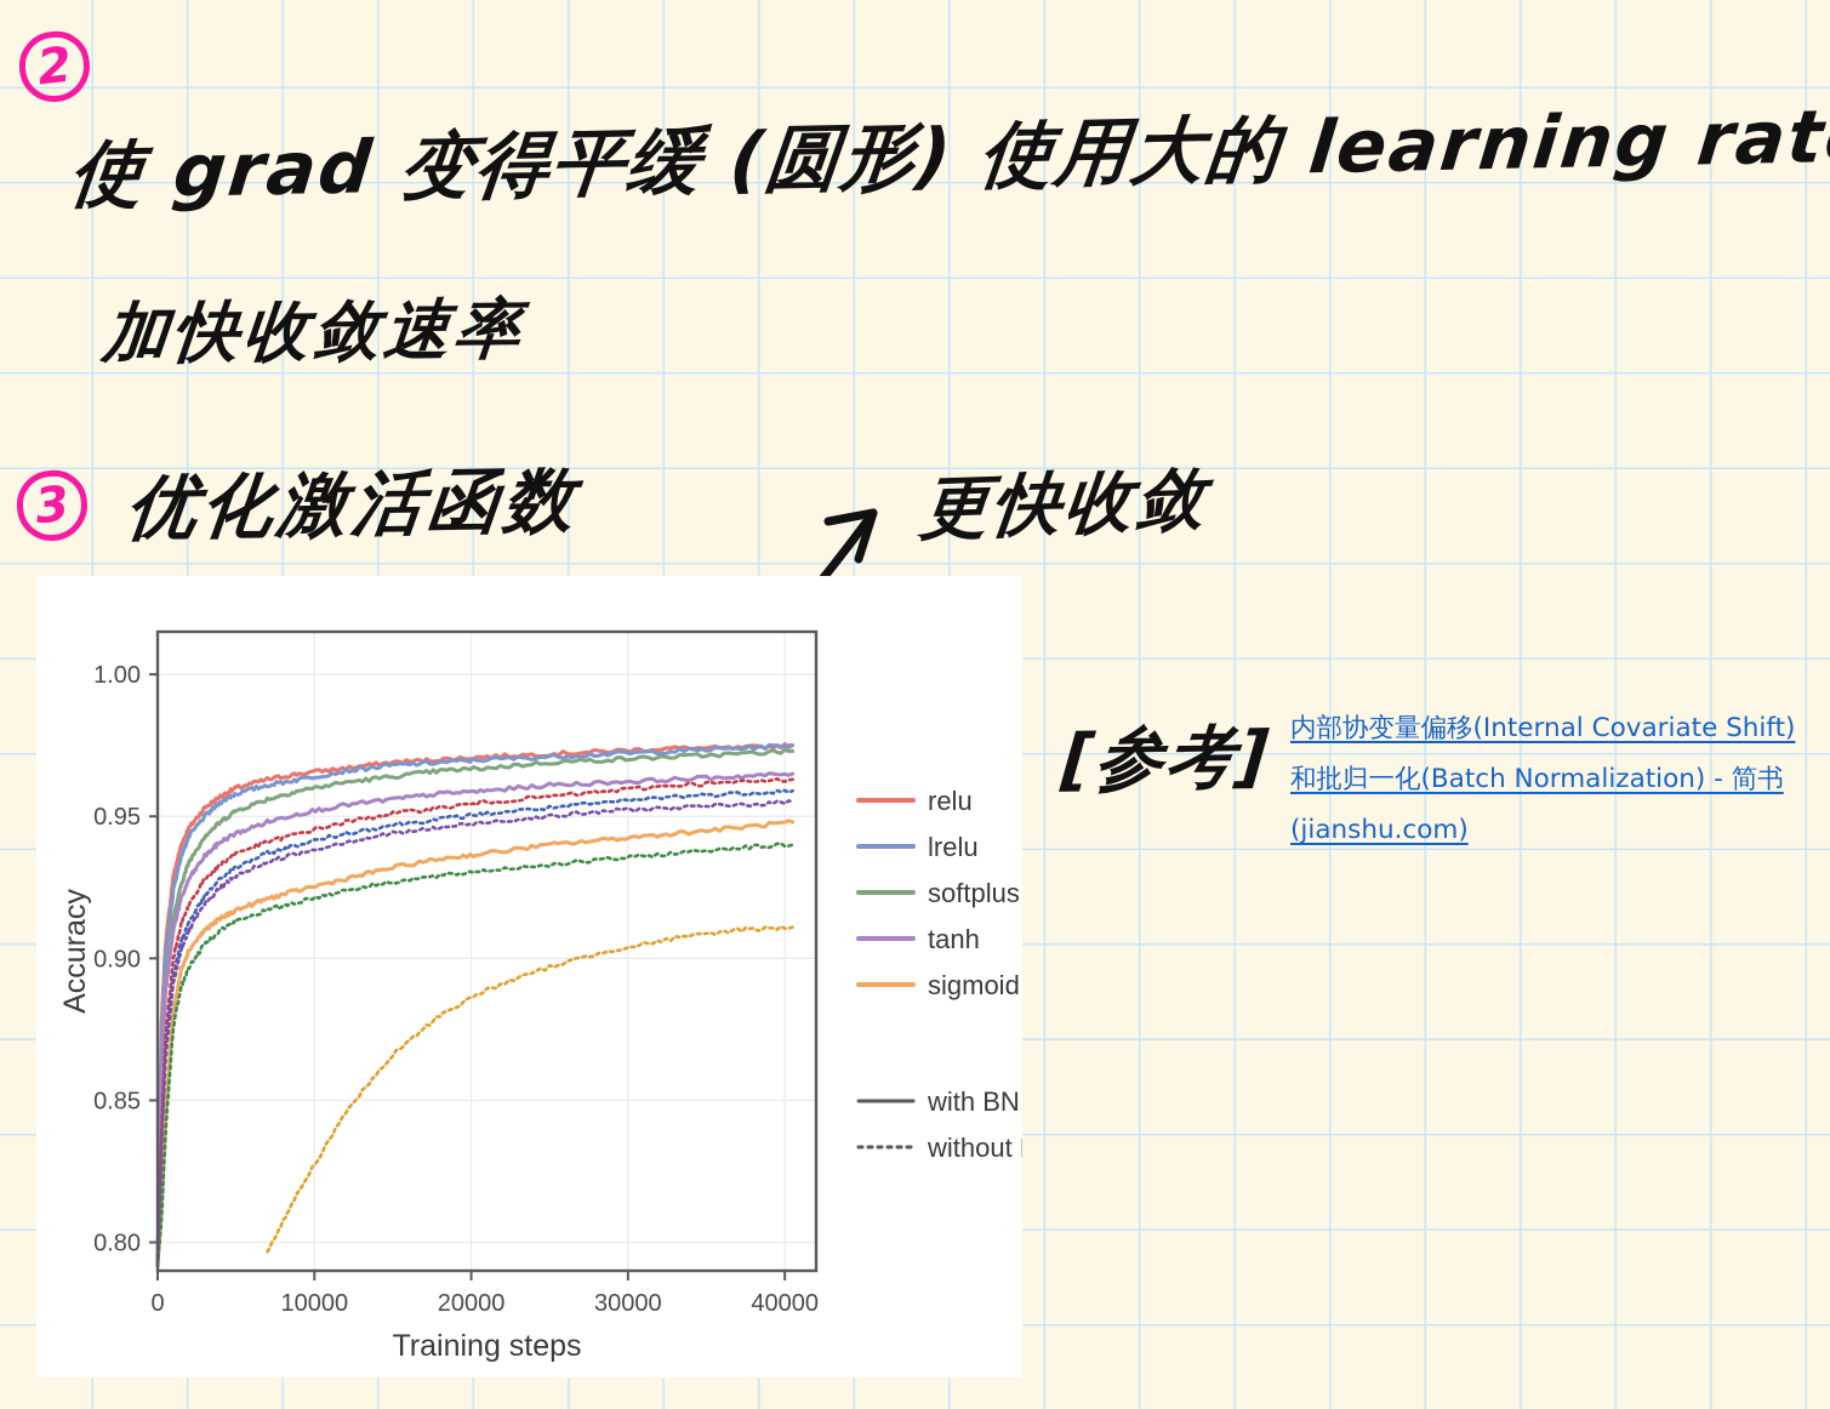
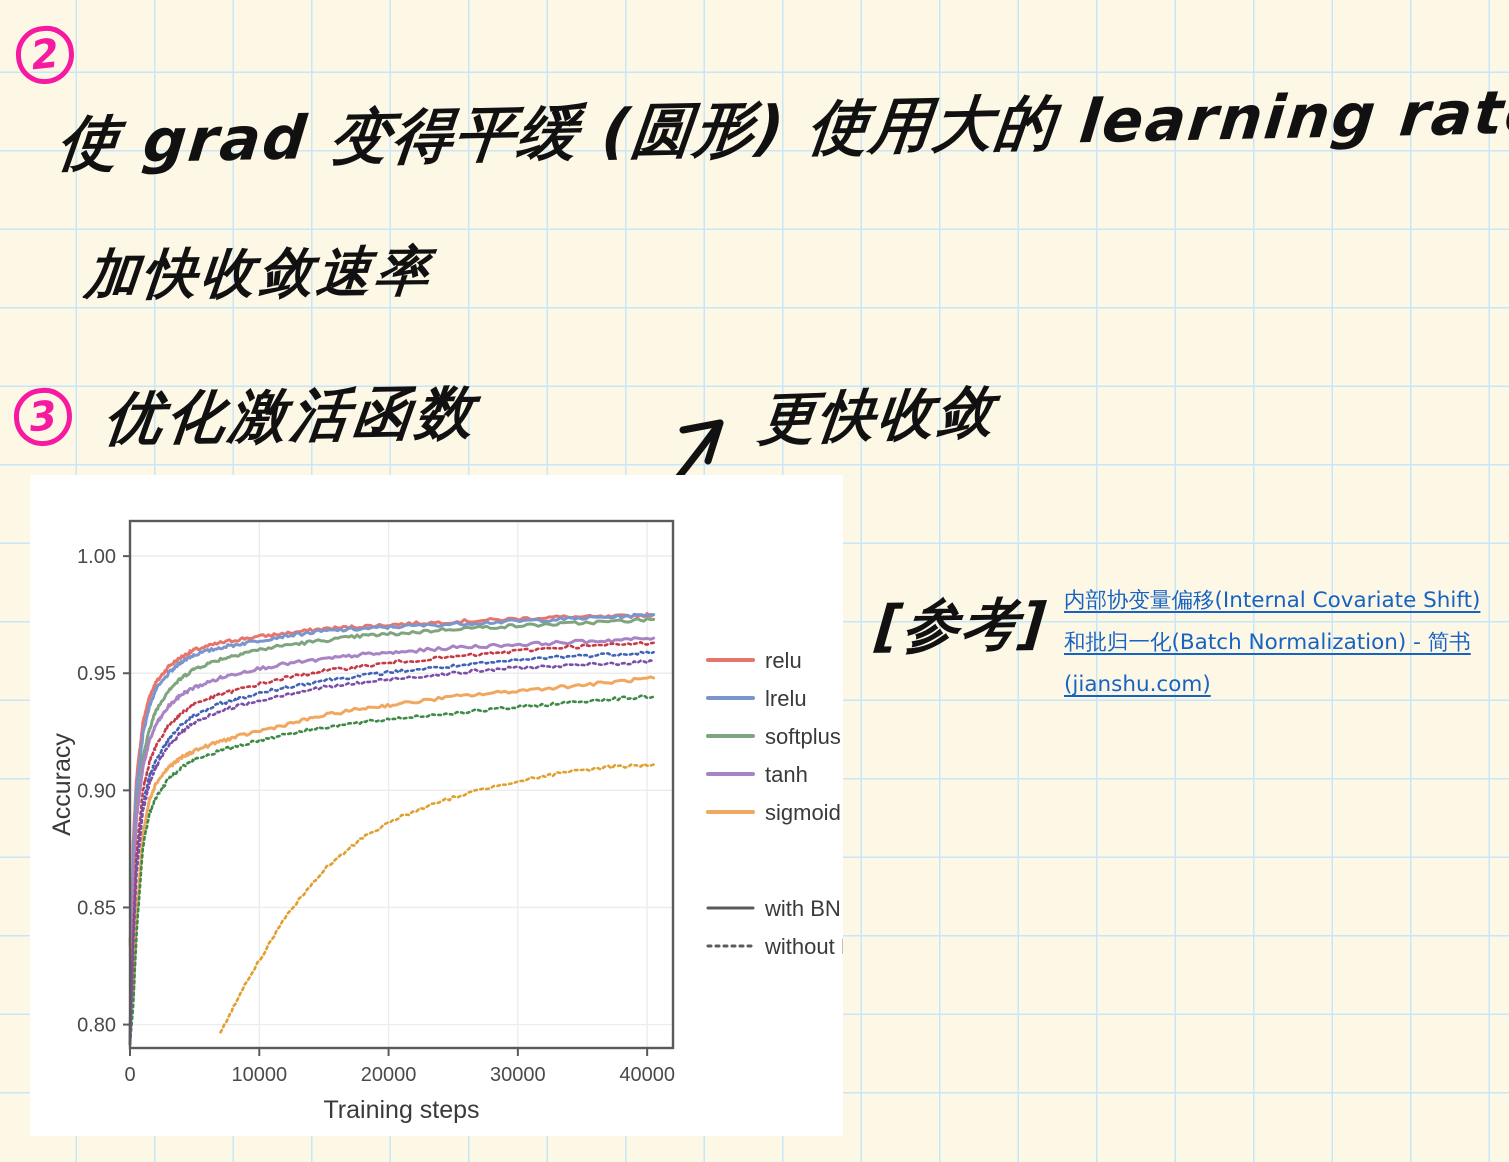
sigmoid with BN/0: 0.792 -> 0.836
